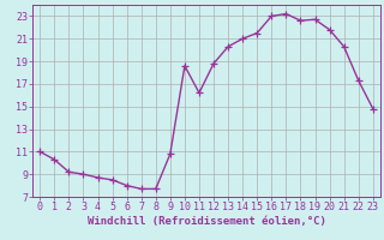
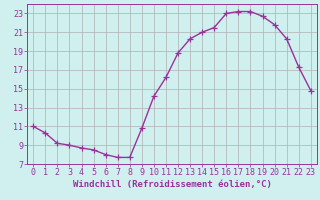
10: 18.6 -> 14.2
18: 22.6 -> 23.2
